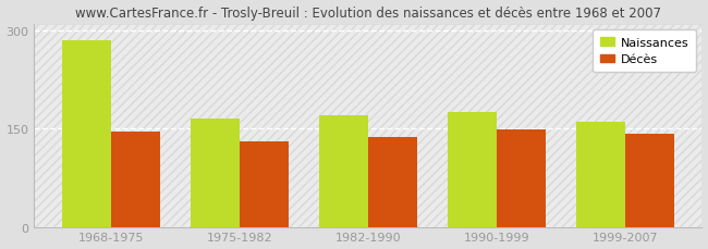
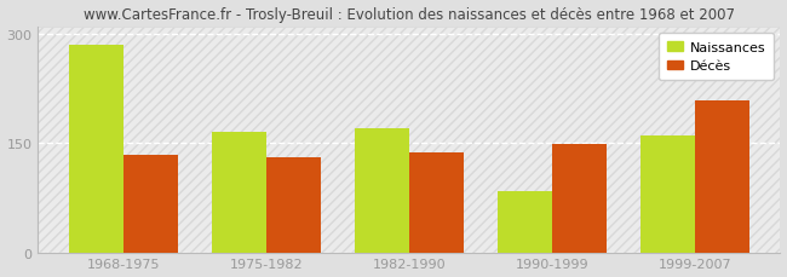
Décès/1968-1975: 145 -> 134
Naissances/1990-1999: 175 -> 84
Décès/1999-2007: 141 -> 208
